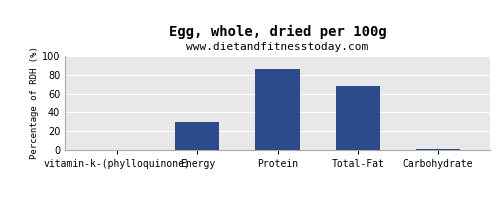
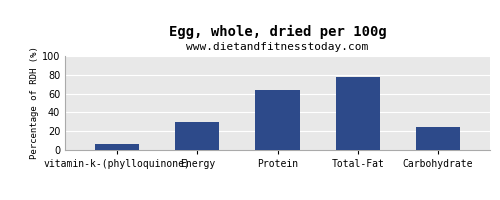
vitamin-k-(phylloquinone): 0 -> 6
Protein: 86 -> 64
Total-Fat: 68 -> 78
Carbohydrate: 1 -> 24
